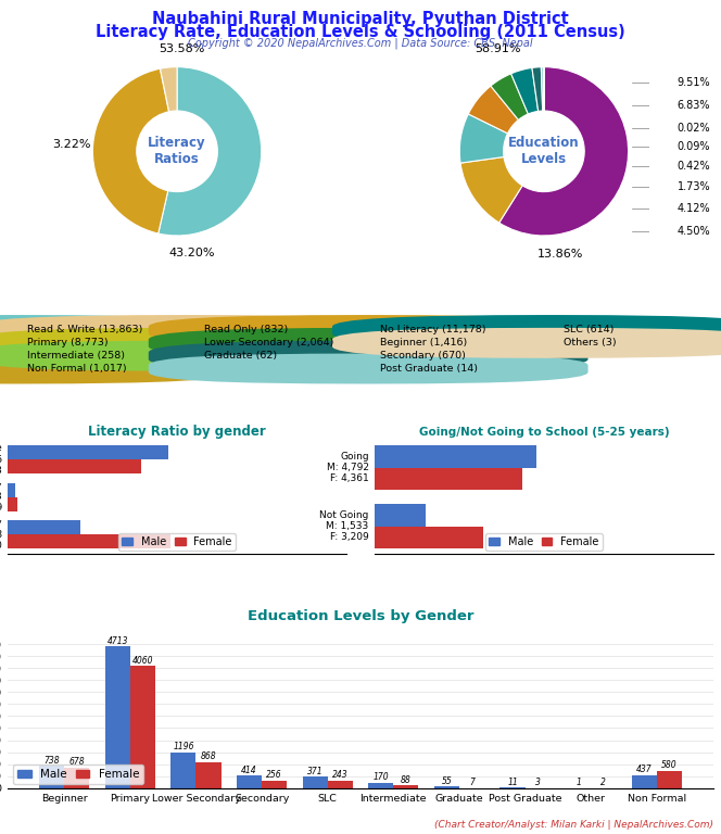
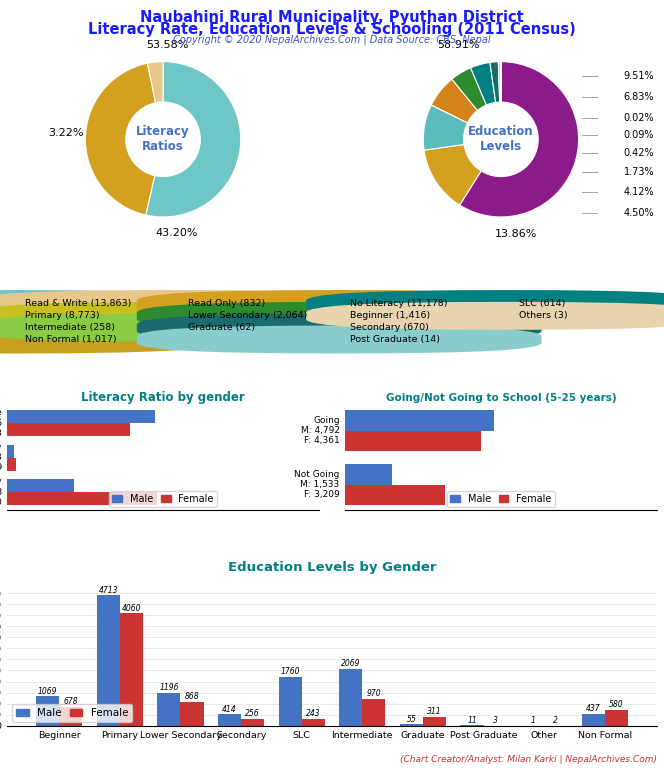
Education Levels by Gender/Male/Beginner: 738 -> 1069
Education Levels by Gender/Male/SLC: 371 -> 1760
Education Levels by Gender/Male/Intermediate: 170 -> 2069
Education Levels by Gender/Female/Intermediate: 88 -> 970
Education Levels by Gender/Female/Graduate: 7 -> 311
